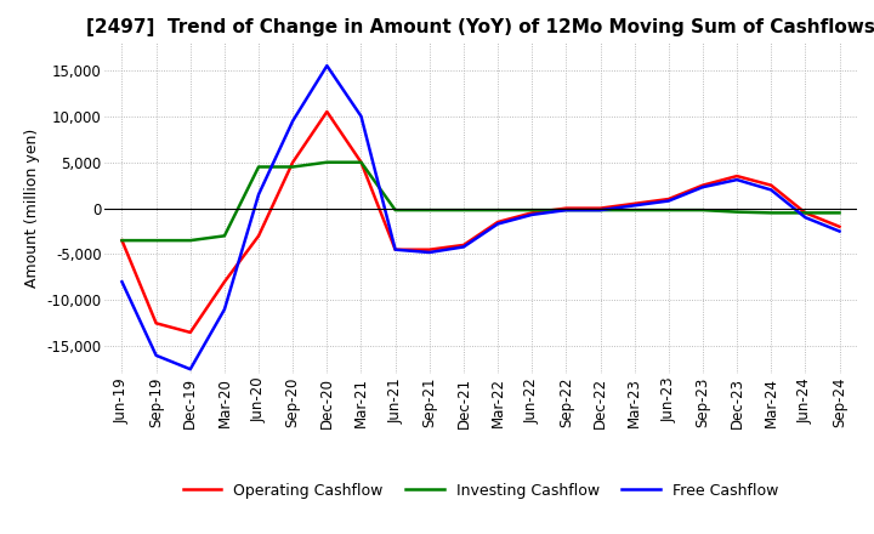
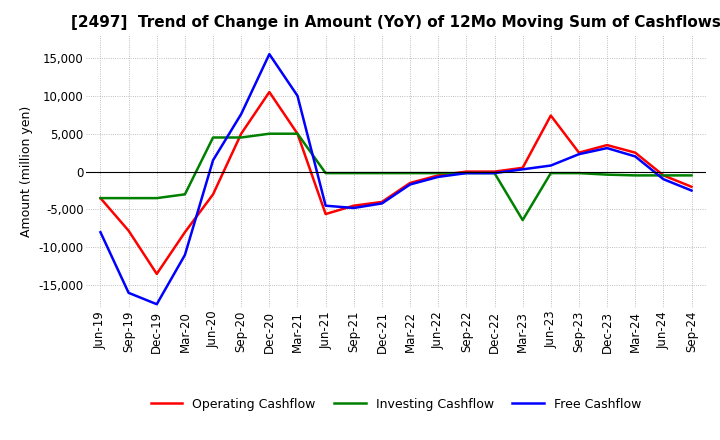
Operating Cashflow/Sep-19: -12,500 -> -7,800
Free Cashflow/Sep-20: 9,500 -> 7,600
Operating Cashflow/Jun-21: -4,500 -> -5,600
Investing Cashflow/Mar-23: -200 -> -6,400
Operating Cashflow/Jun-23: 1,000 -> 7,400
